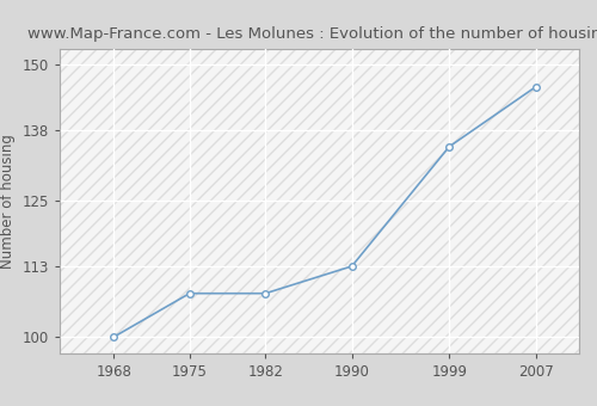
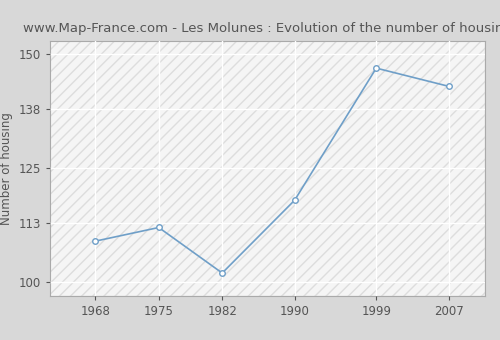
1968: 100 -> 109
1975: 108 -> 112
1982: 108 -> 102
1990: 113 -> 118
1999: 135 -> 147
2007: 146 -> 143
